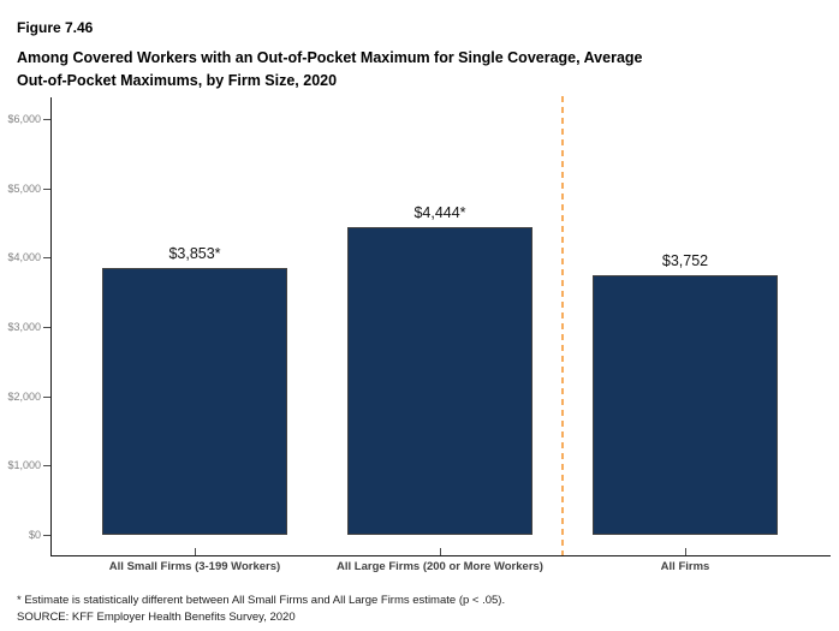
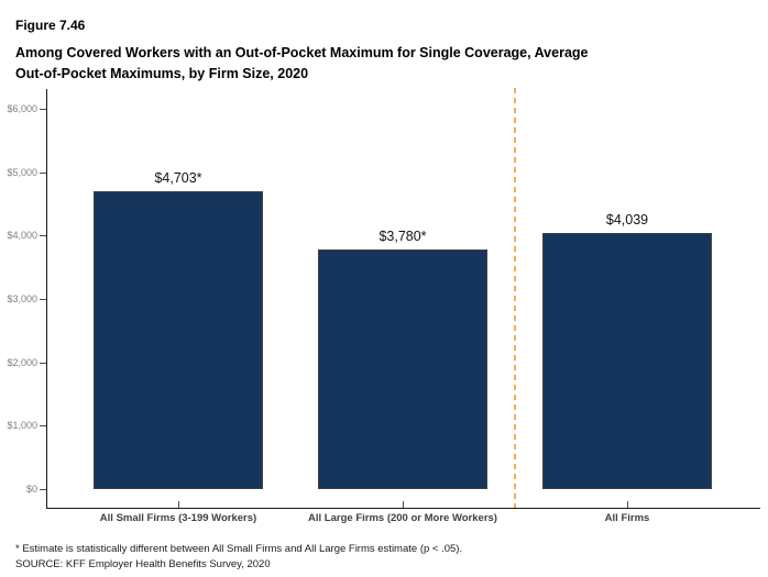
All Small Firms (3-199 Workers): 3,853 -> 4,703
All Large Firms (200 or More Workers): 4,444 -> 3,780
All Firms: $3,752 -> $4,039
